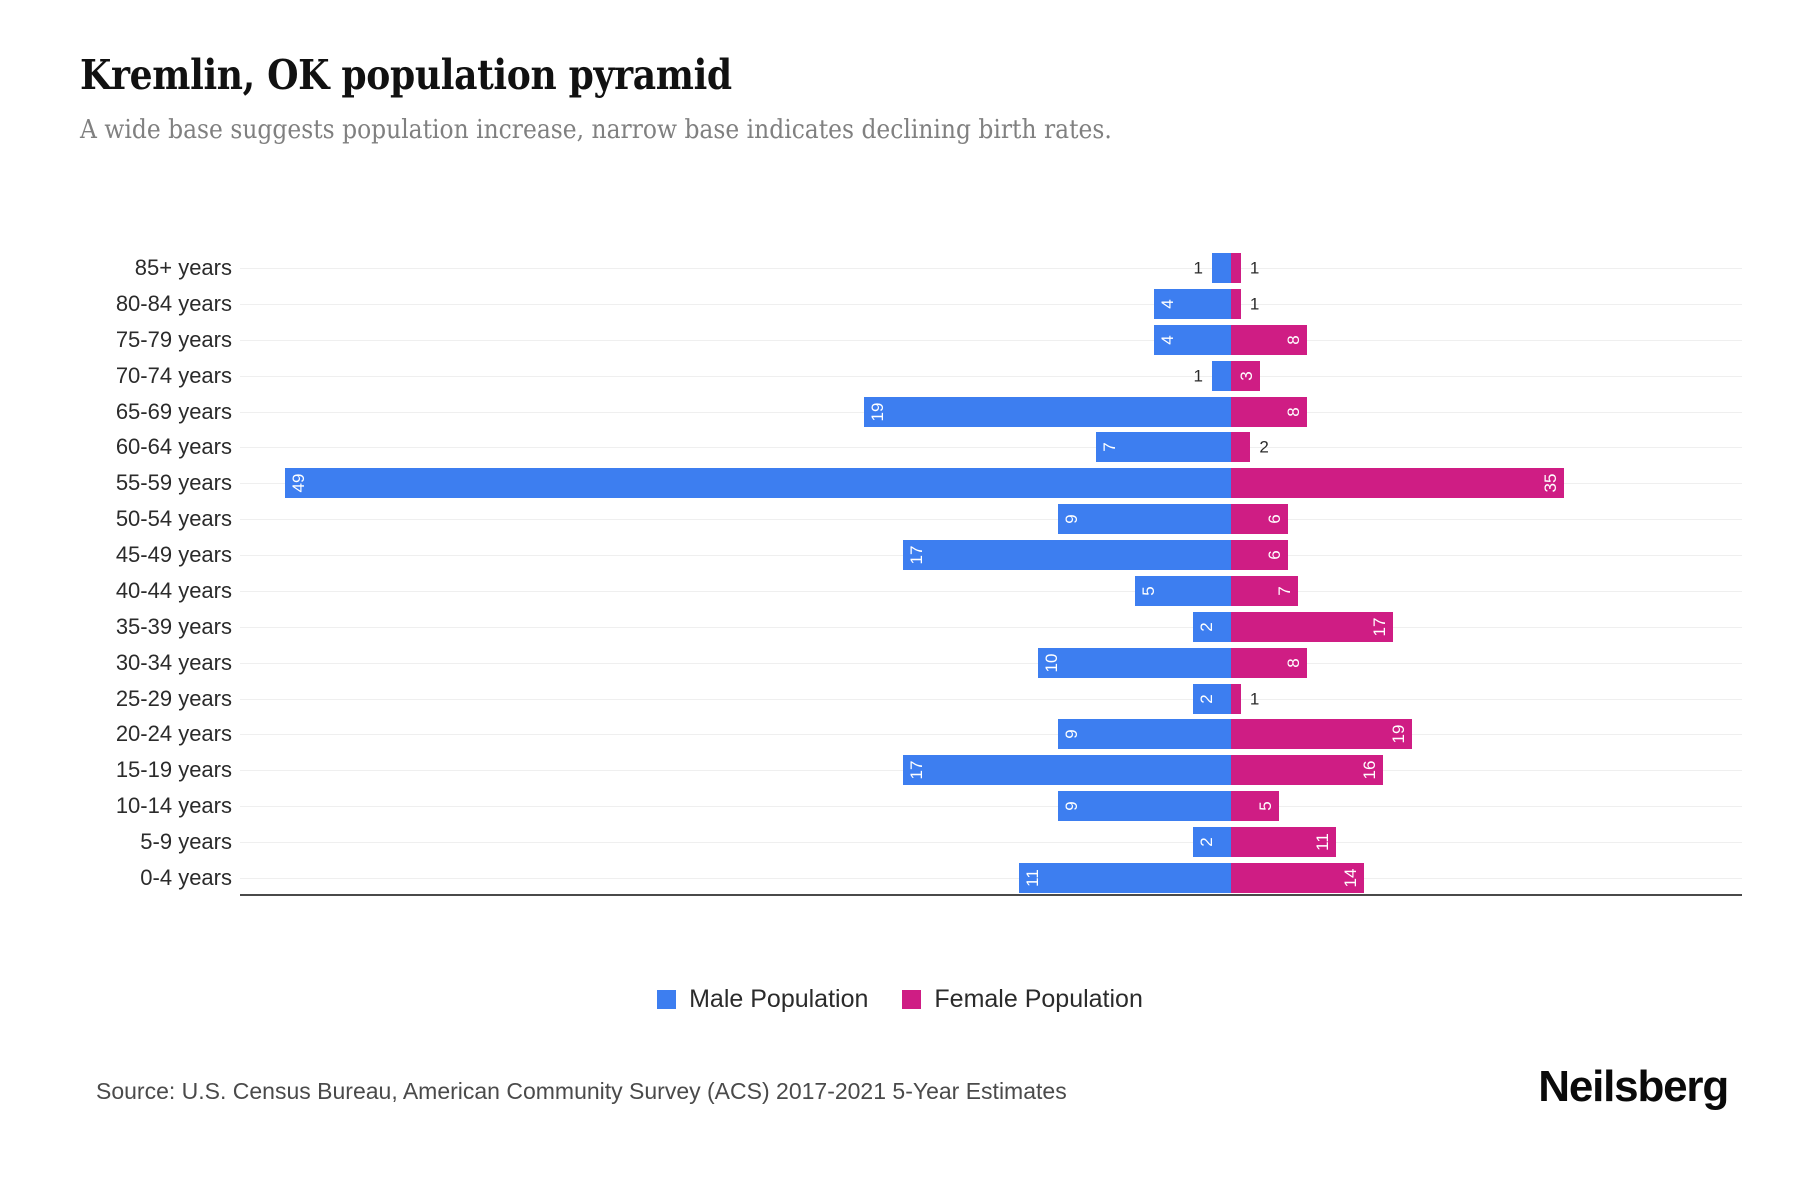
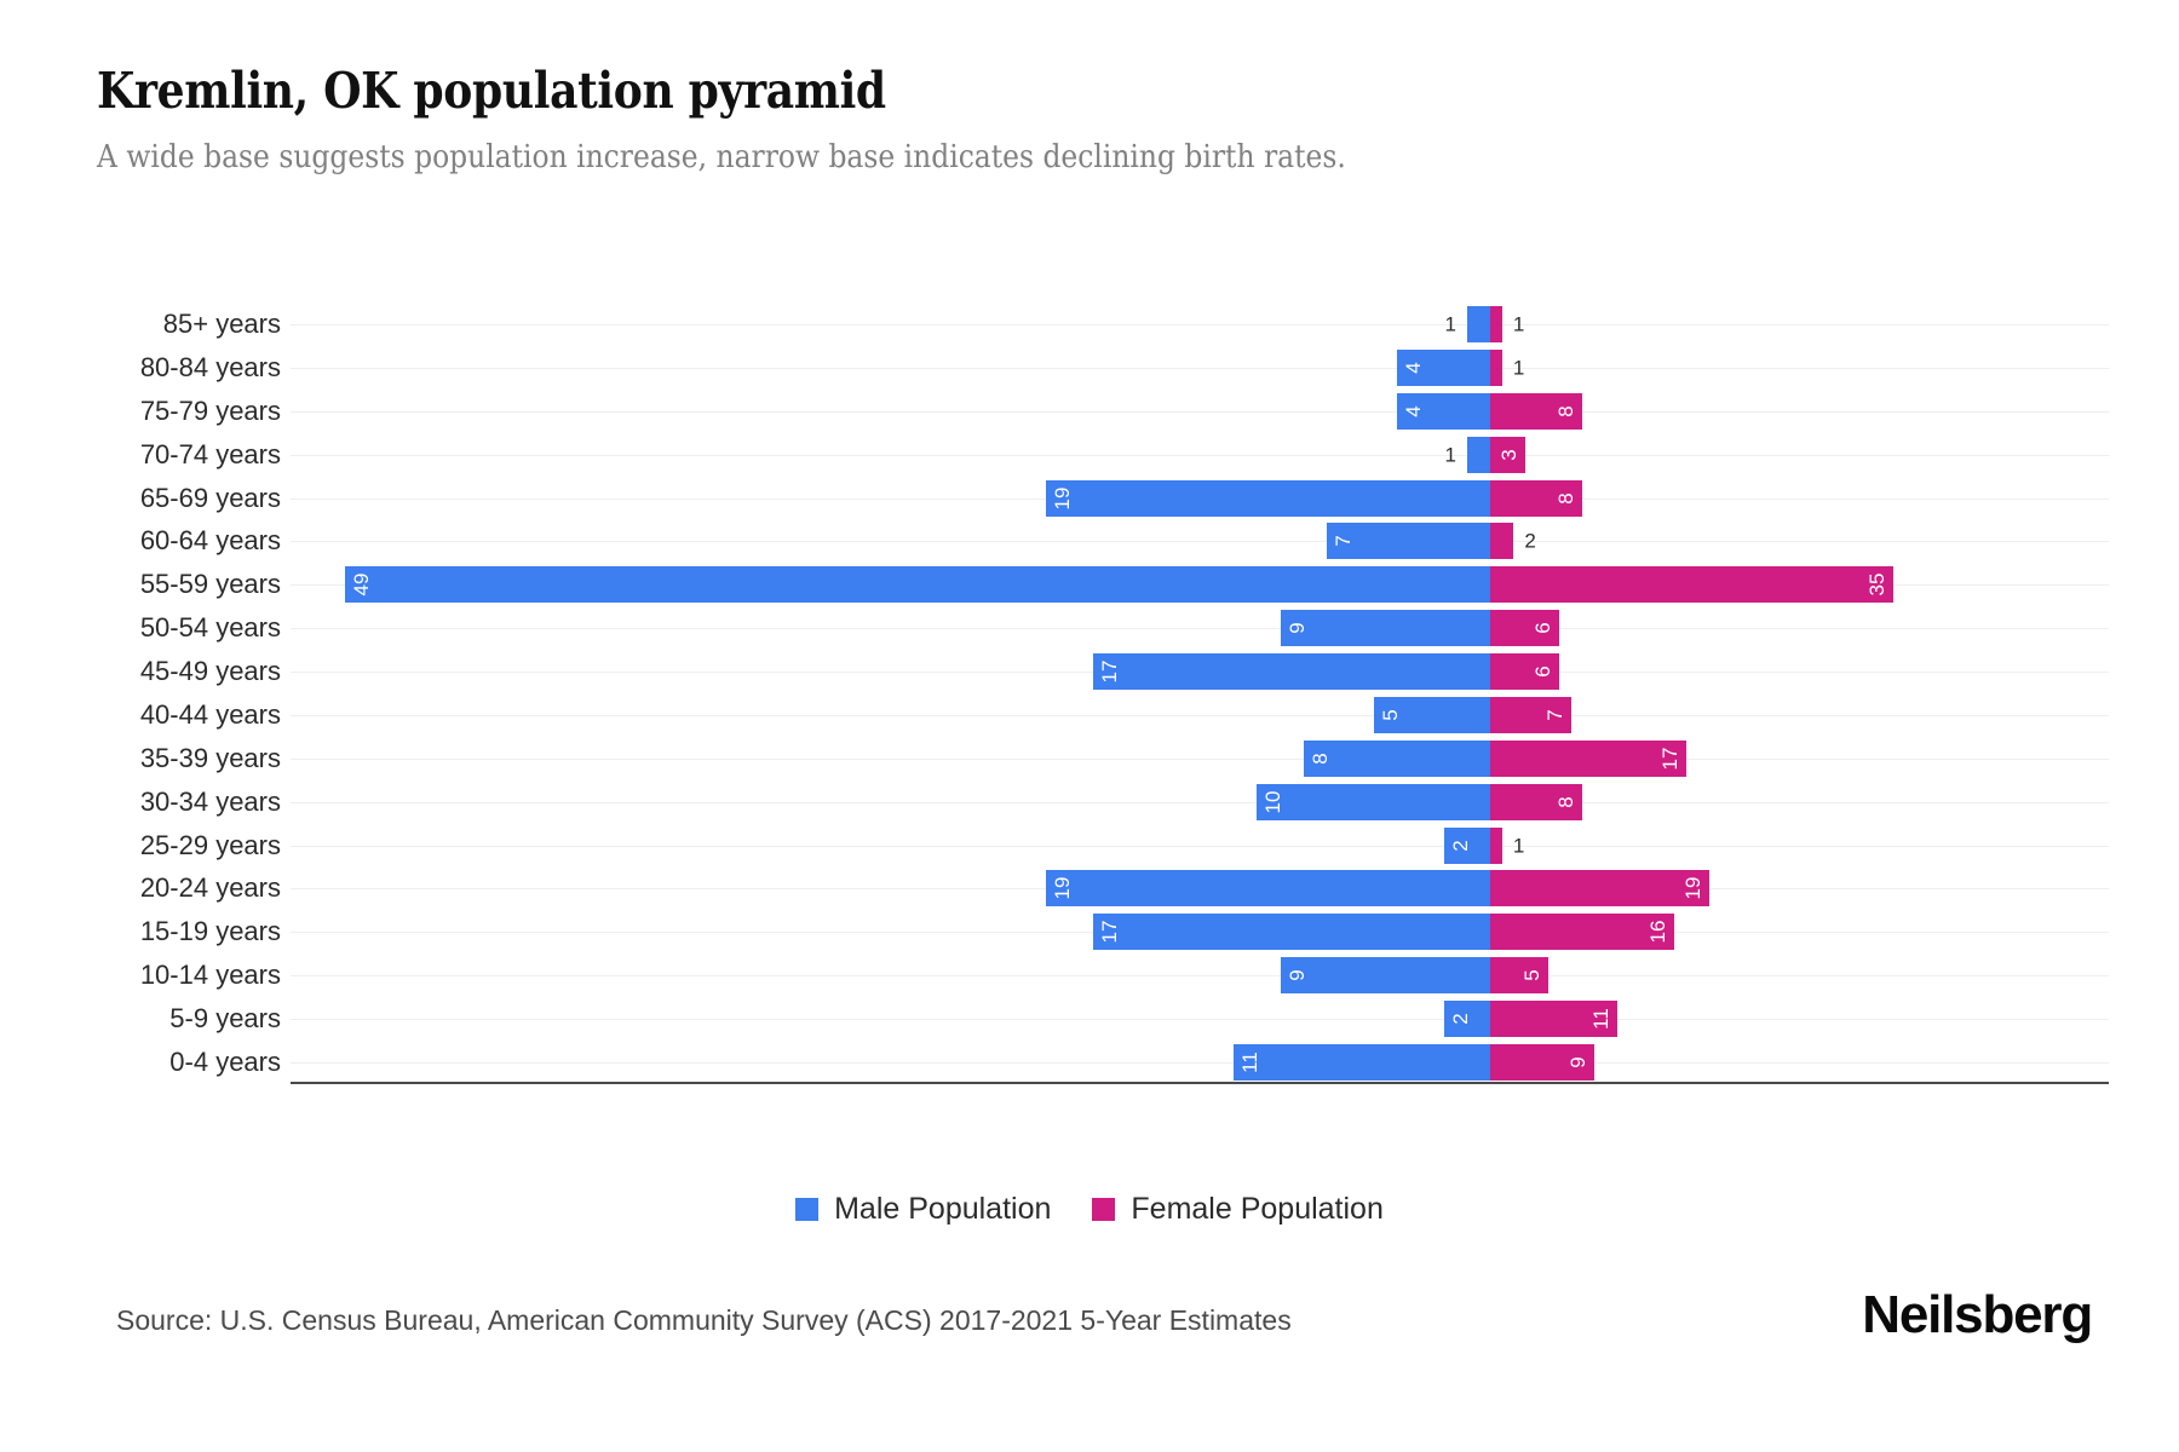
Male Population/35-39 years: 2 -> 8
Male Population/20-24 years: 9 -> 19
Female Population/0-4 years: 14 -> 9
